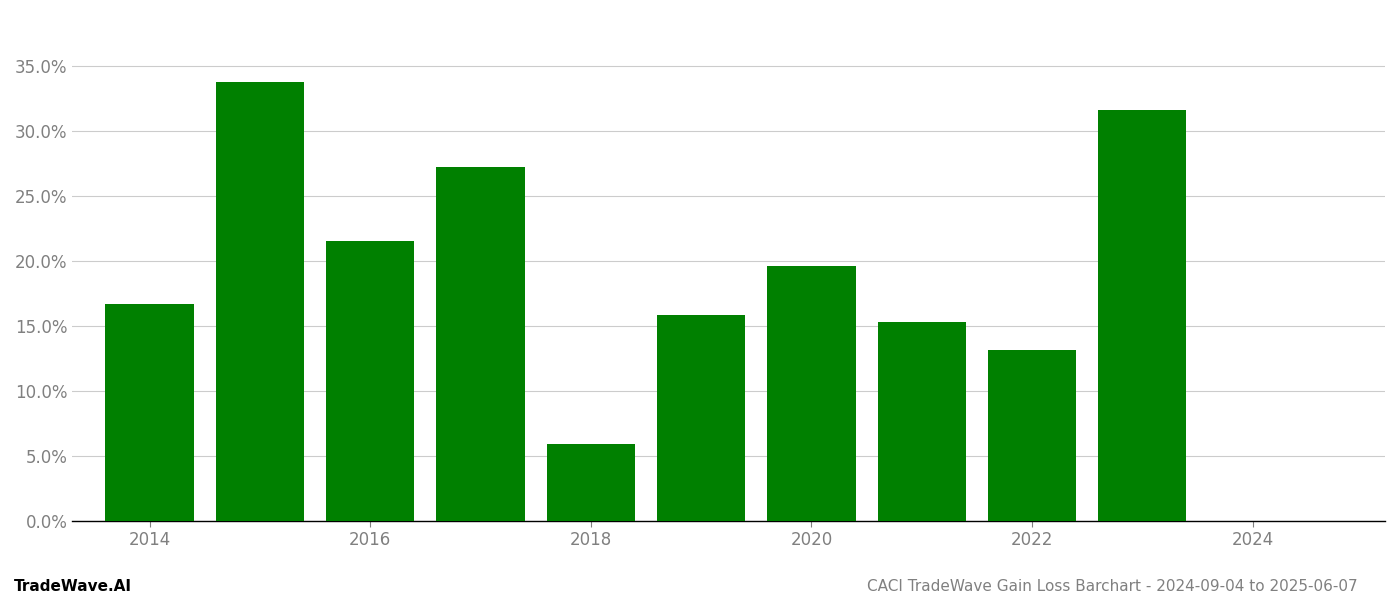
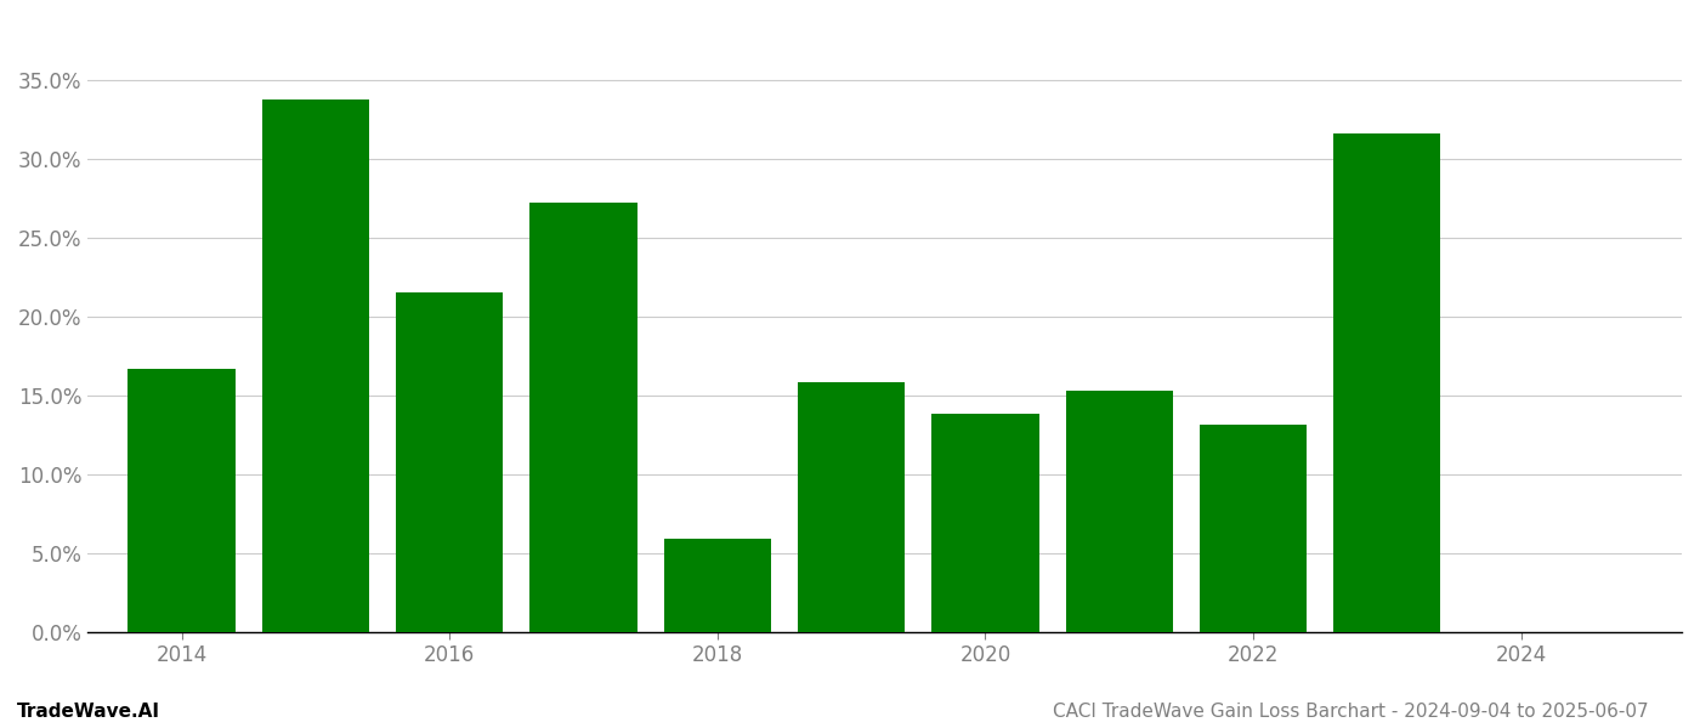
2020: 19.6% -> 13.8%
